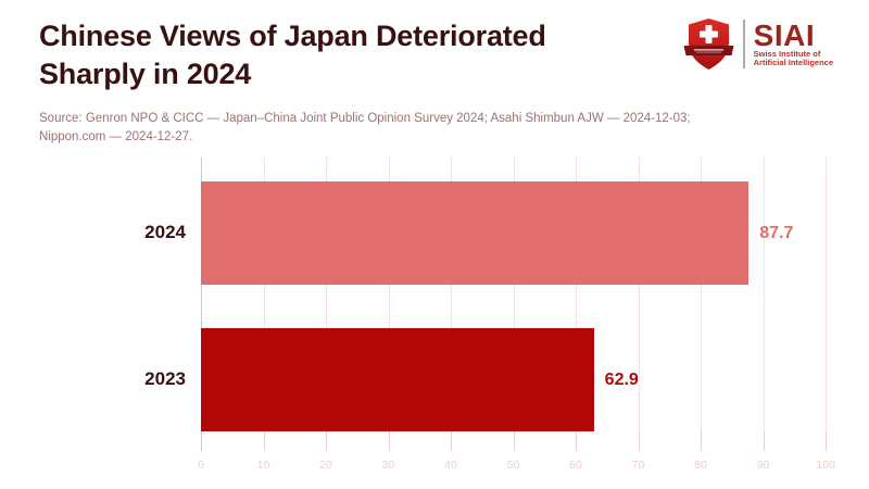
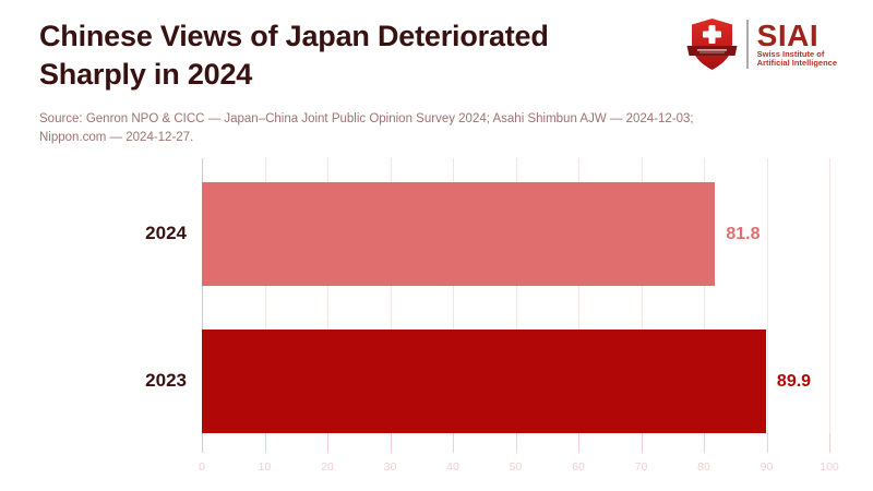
2024: 87.7 -> 81.8
2023: 62.9 -> 89.9
